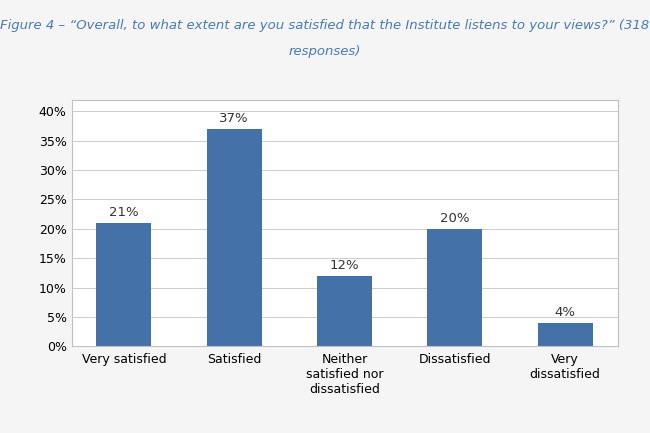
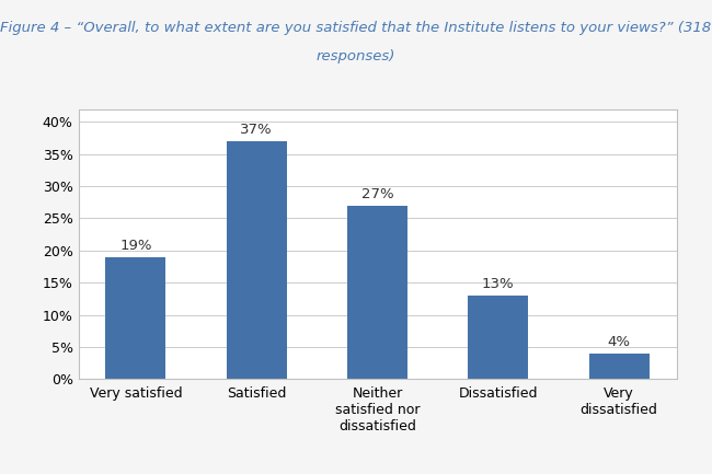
Very satisfied: 21% -> 19%
Neither satisfied nor dissatisfied: 12% -> 27%
Dissatisfied: 20% -> 13%
